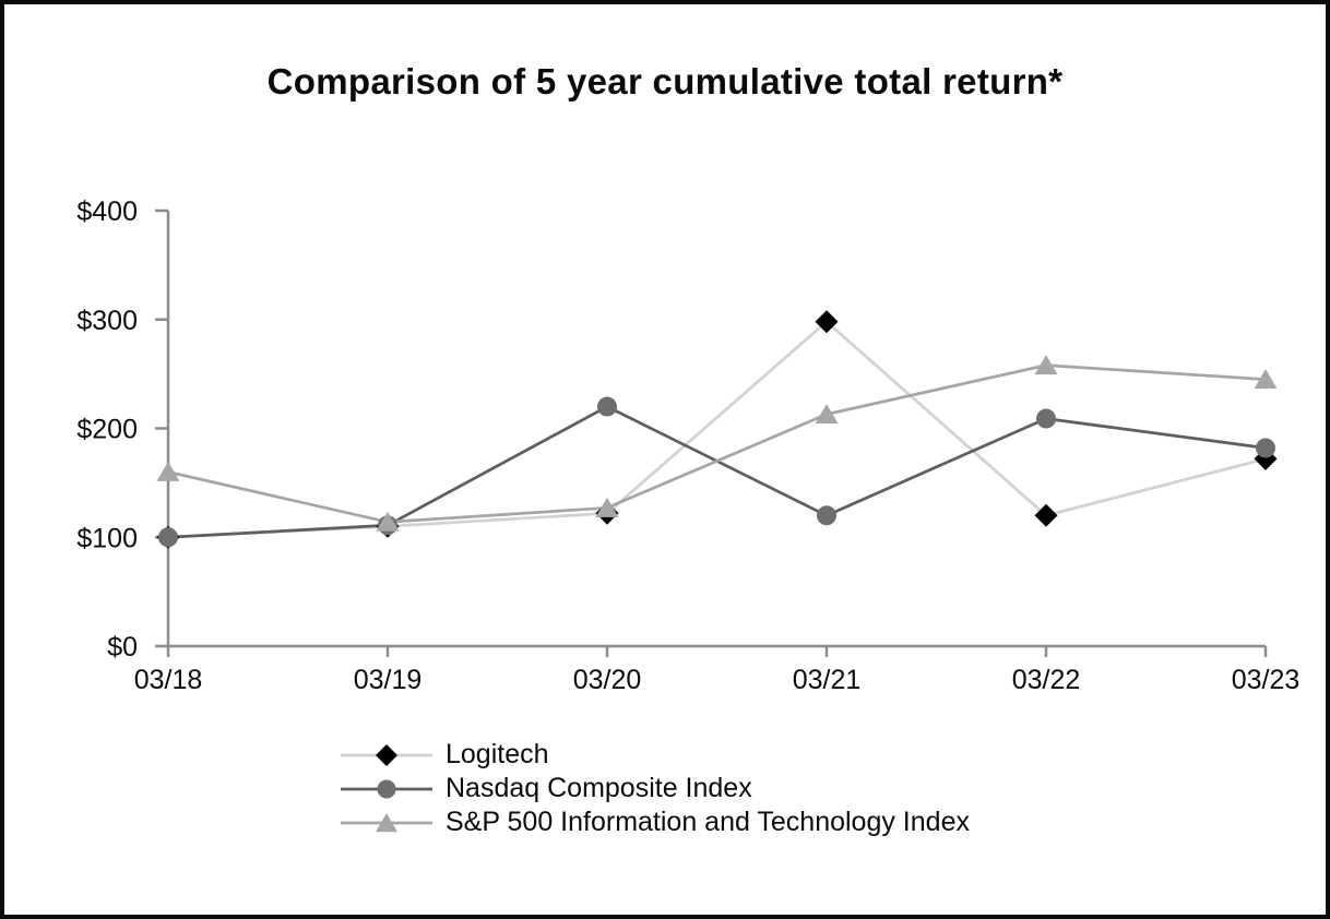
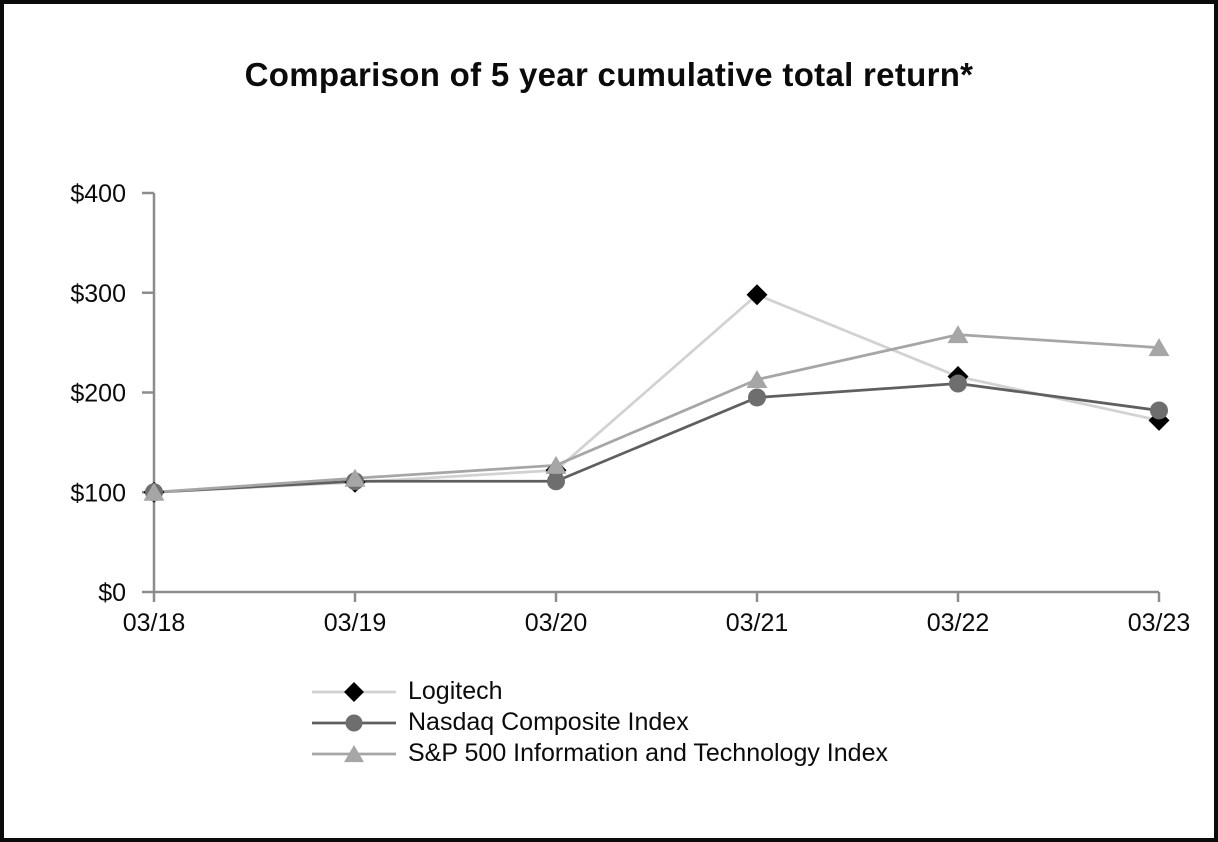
S&P 500 Information and Technology Index/03/18: $160 -> $100
Nasdaq Composite Index/03/20: $220 -> $110
Nasdaq Composite Index/03/21: $120 -> $200
Logitech/03/22: $120 -> $220
